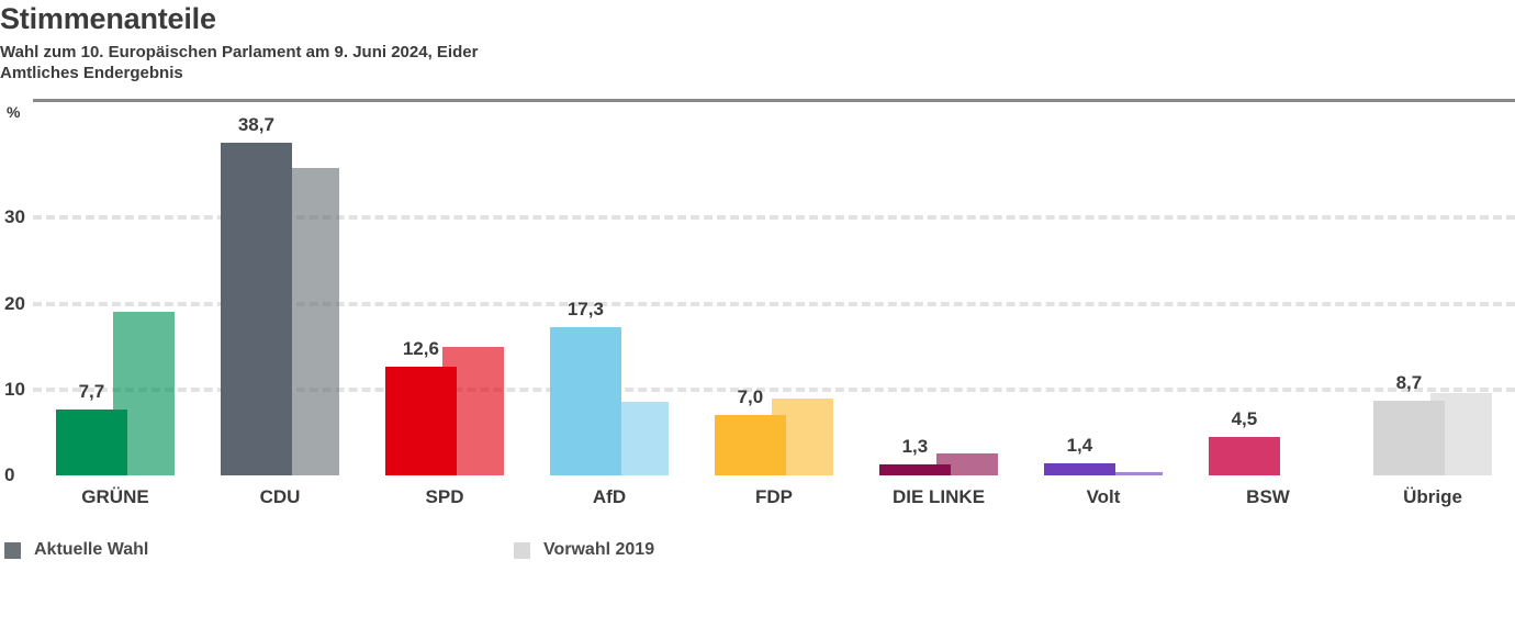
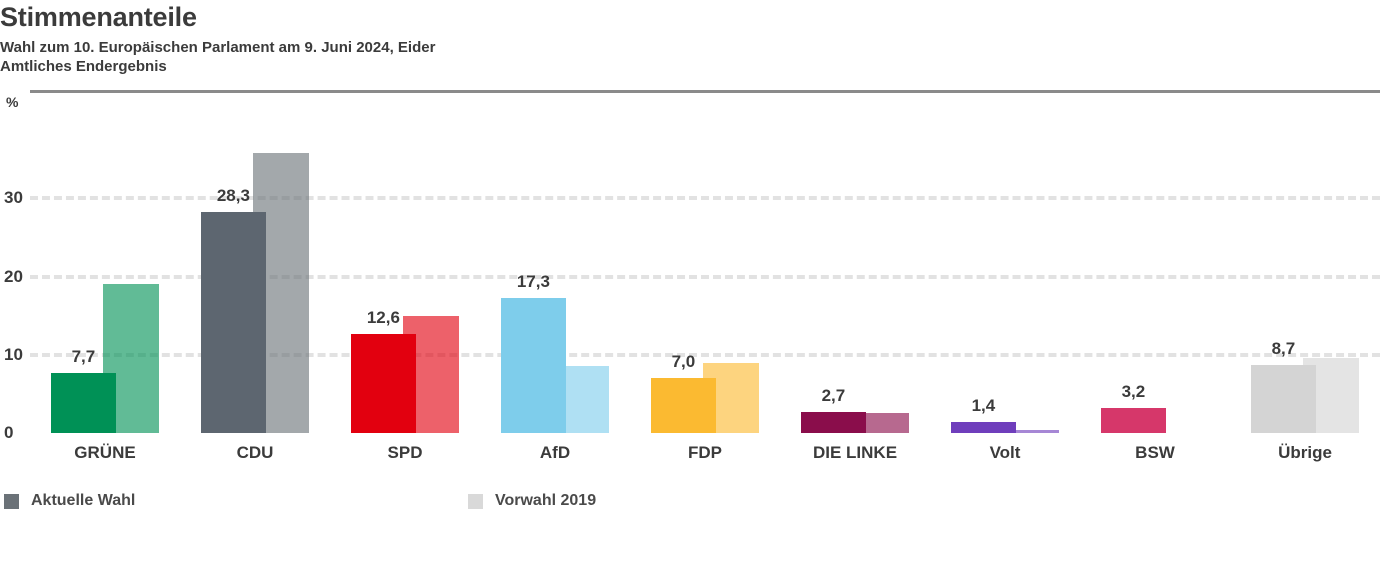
Aktuelle Wahl/CDU: 38,7 -> 28,3
Aktuelle Wahl/DIE LINKE: 1,3 -> 2,7
Aktuelle Wahl/BSW: 4,5 -> 3,2
